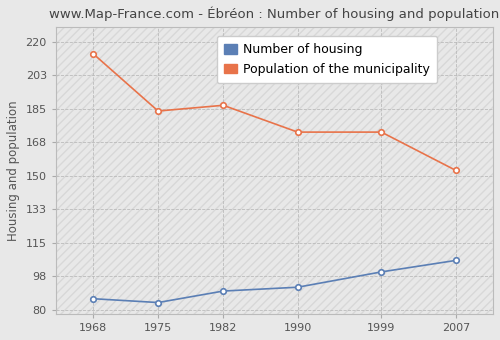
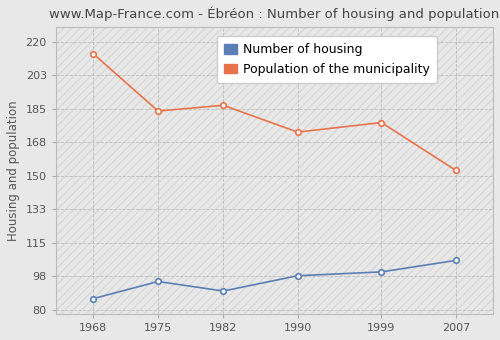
Number of housing/1975: 84 -> 95
Number of housing/1990: 92 -> 98
Population of the municipality/1999: 173 -> 178
